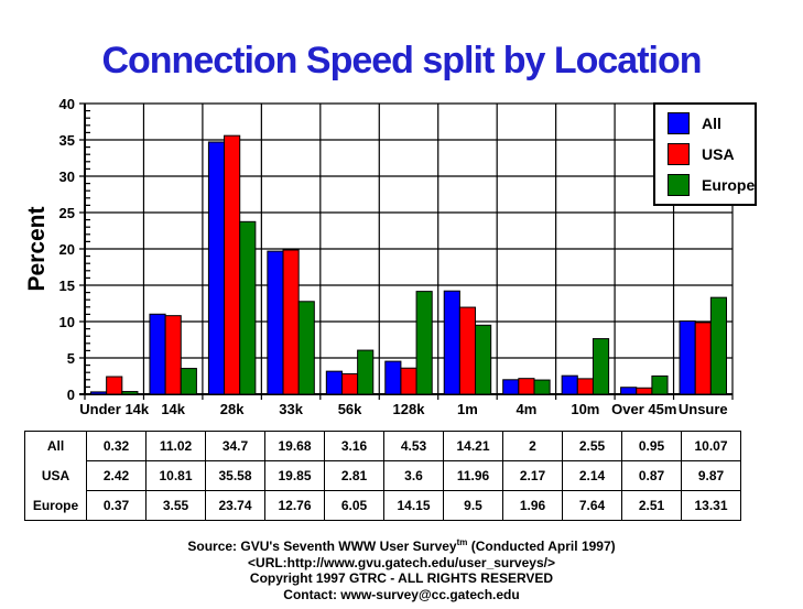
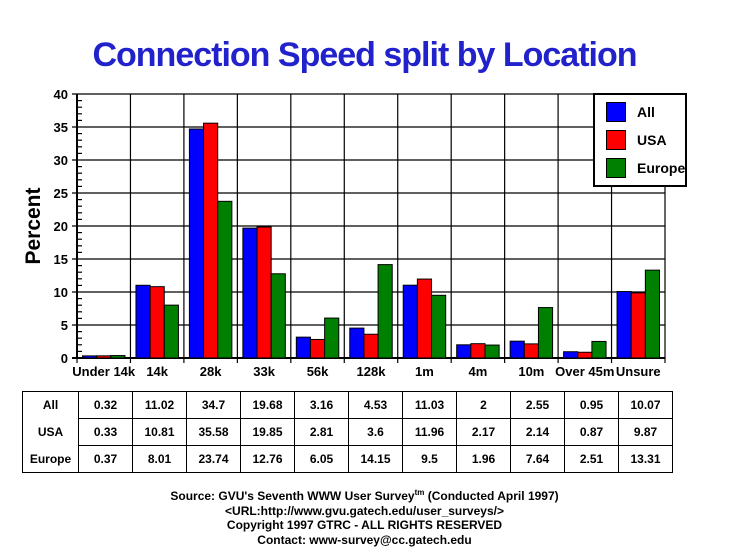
USA/Under 14k: 2.42 -> 0.33
Europe/14k: 3.55 -> 8.01
All/1m: 14.21 -> 11.03
